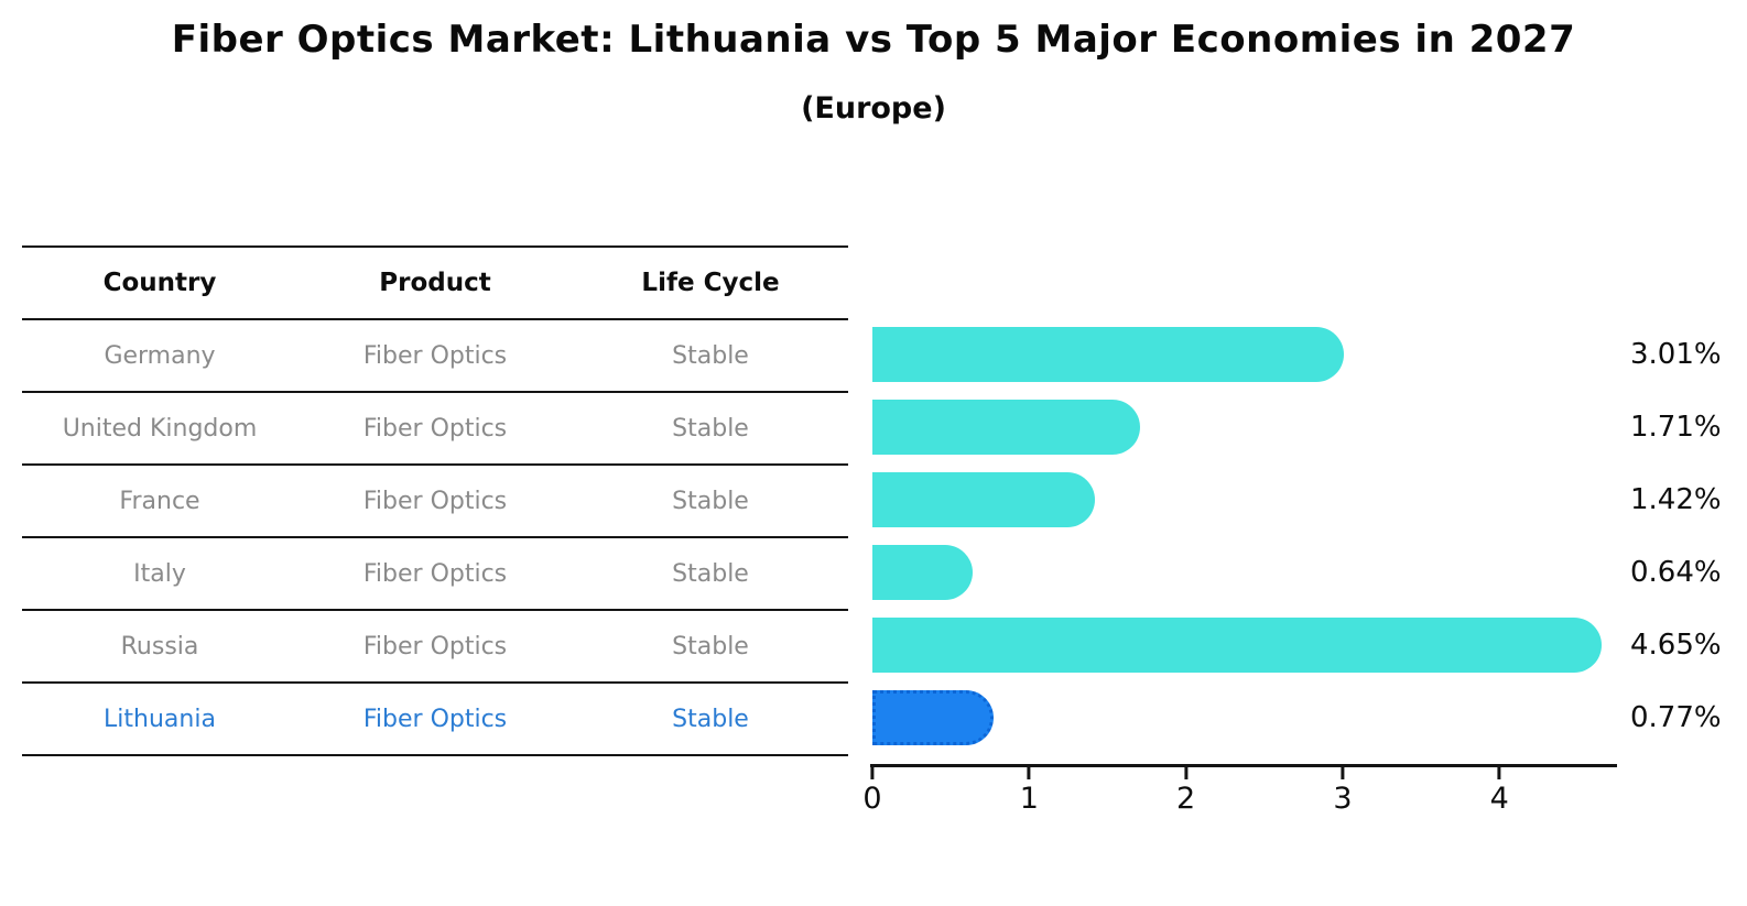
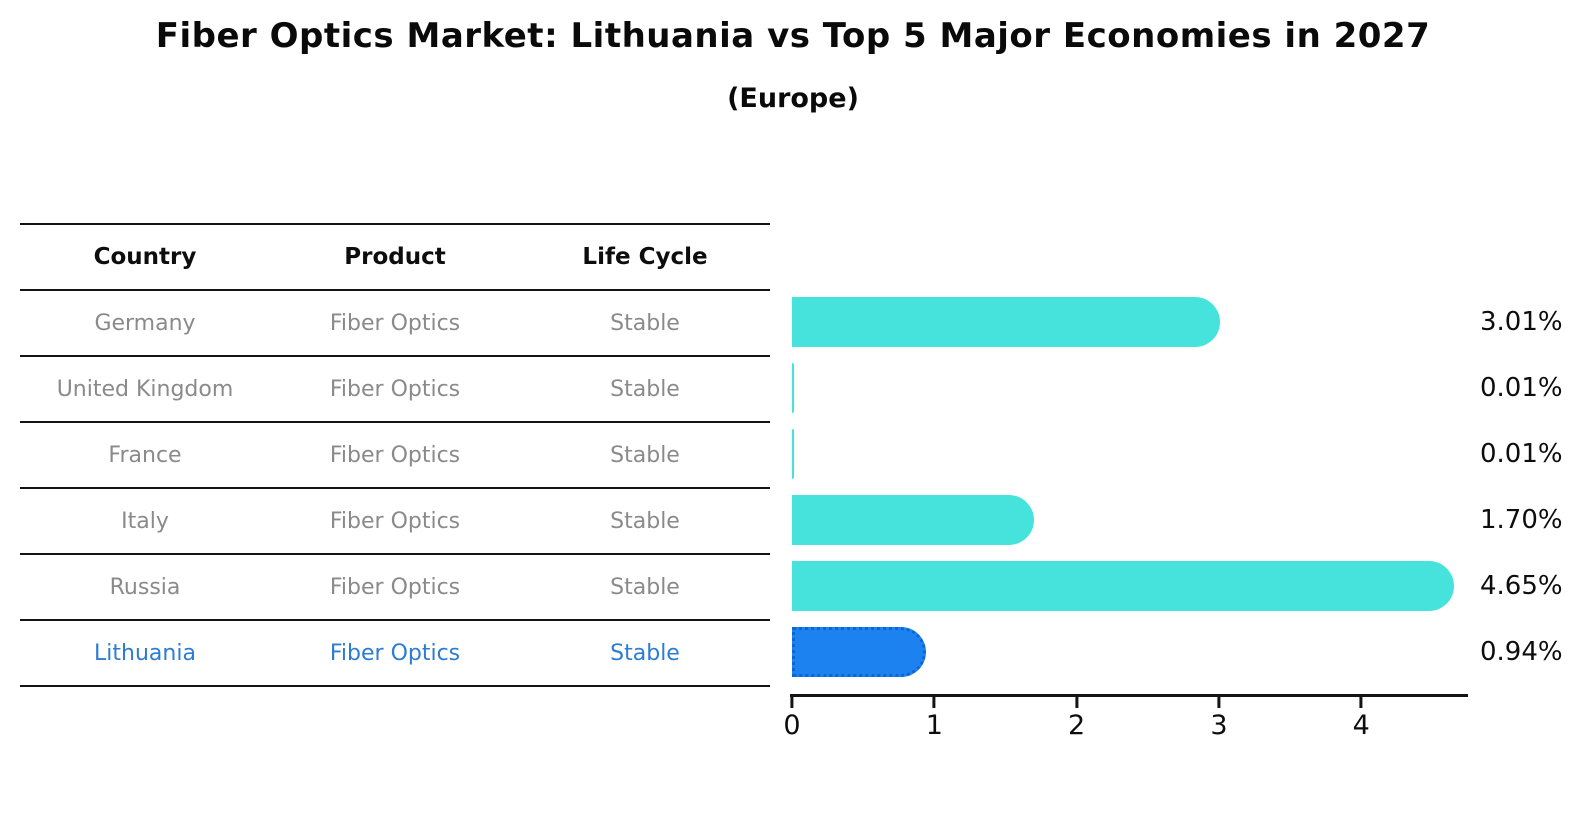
United Kingdom: 1.71% -> 0.01%
France: 1.42% -> 0.01%
Italy: 0.64% -> 1.70%
Lithuania: 0.77% -> 0.94%
